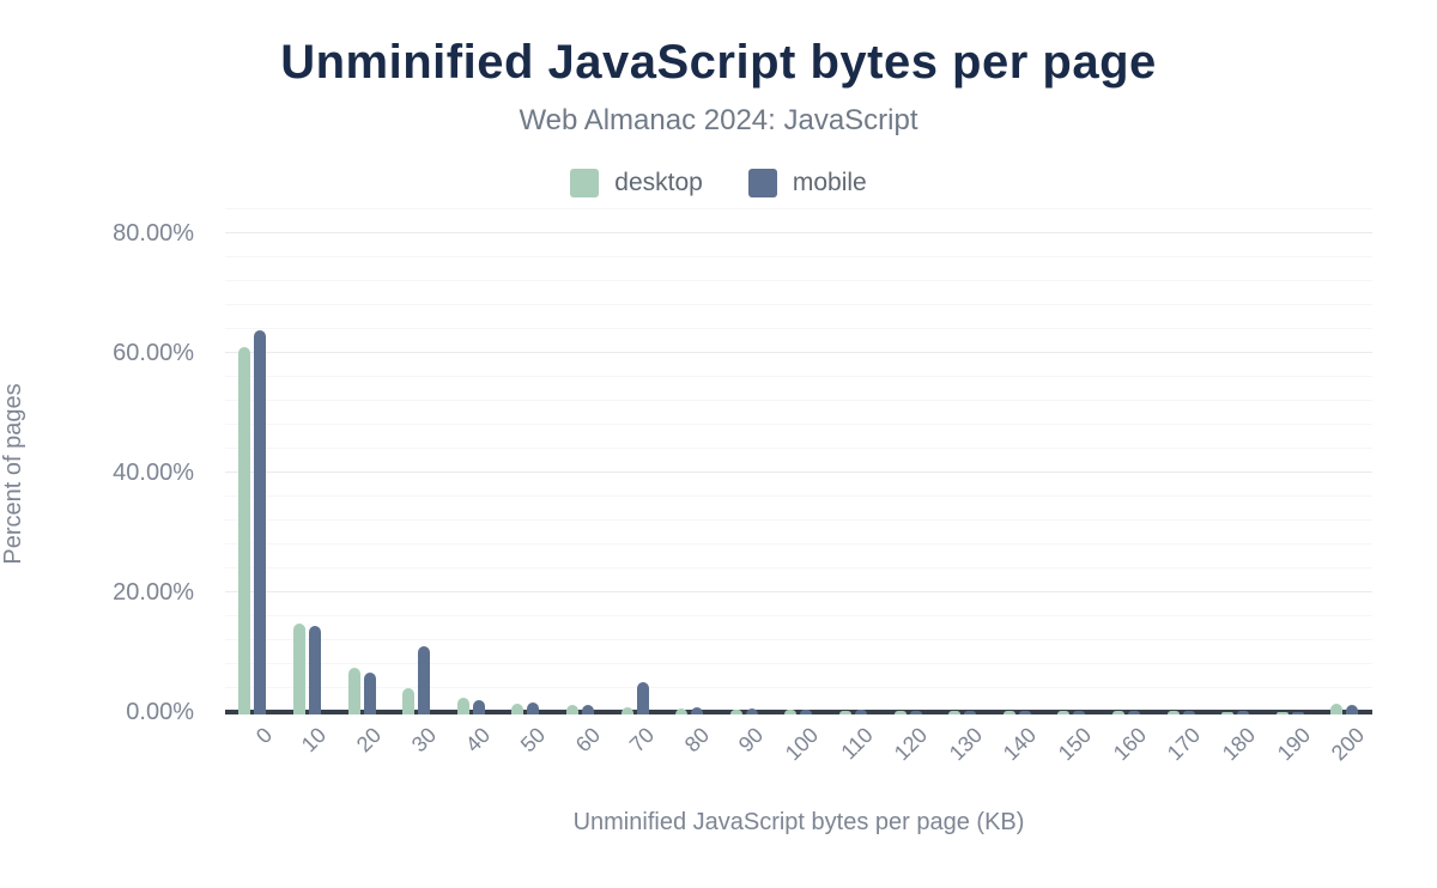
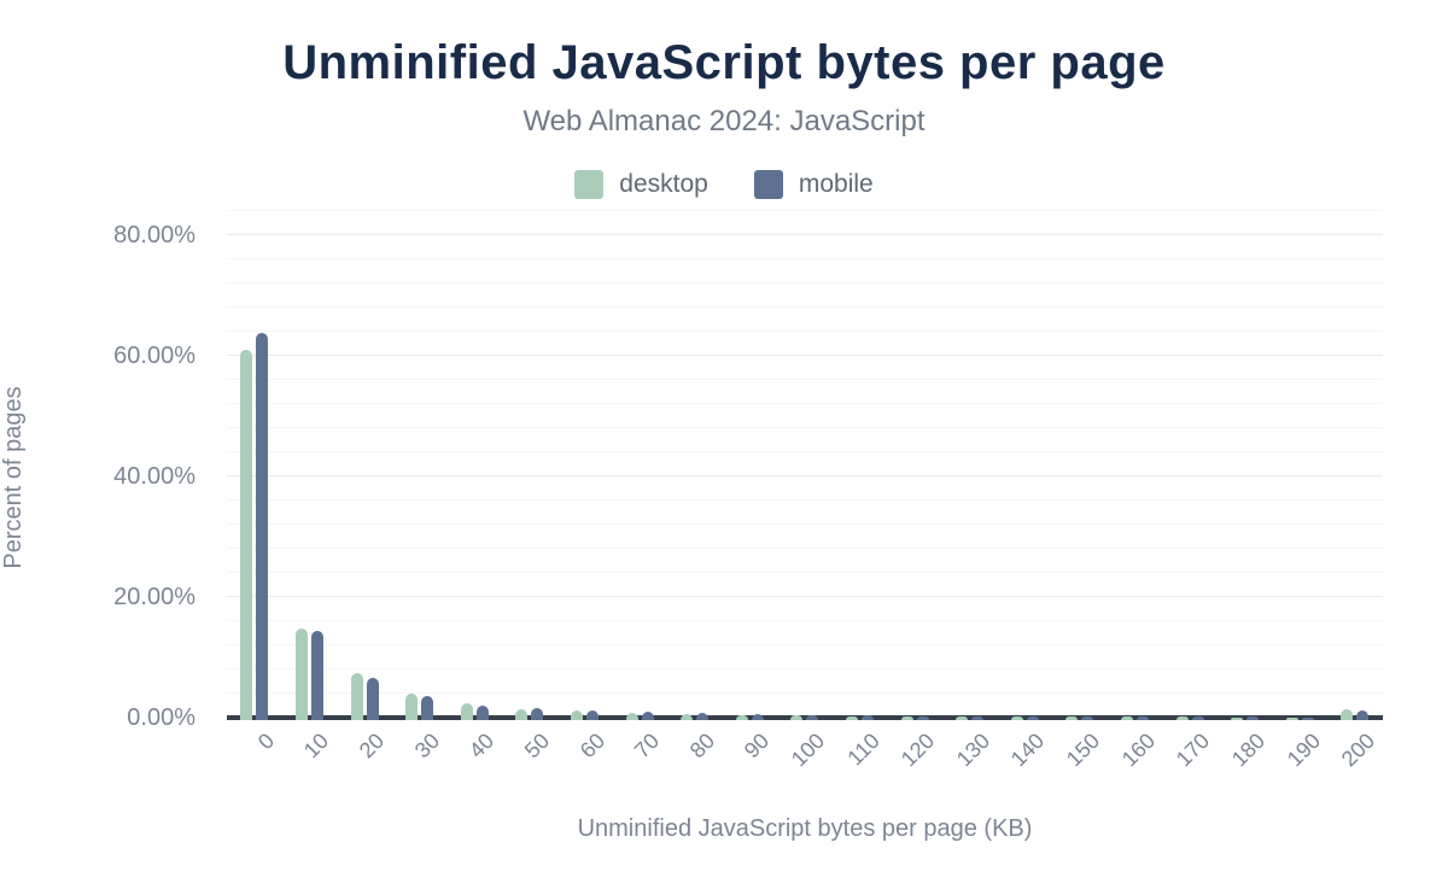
mobile/30: 11% -> 4%
mobile/70: 5% -> 1%
